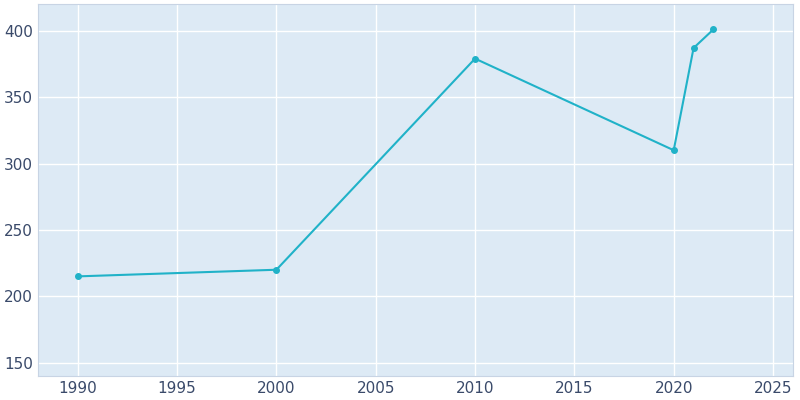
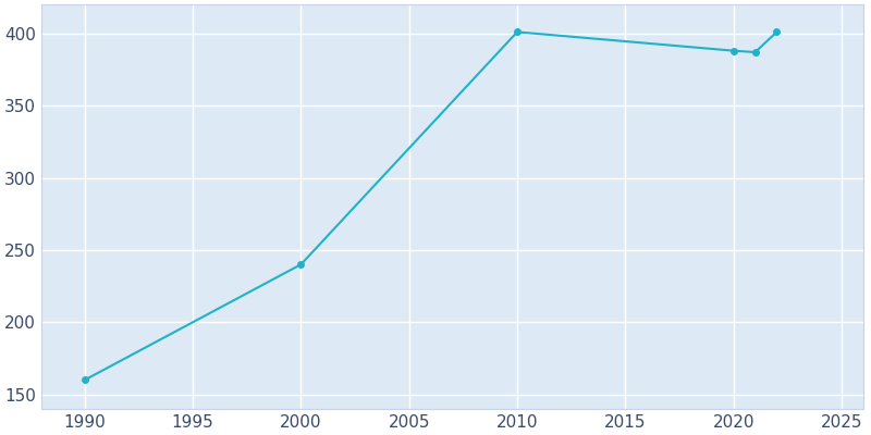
1990: 215 -> 160
2000: 220 -> 240
2010: 379 -> 401
2020: 310 -> 388
